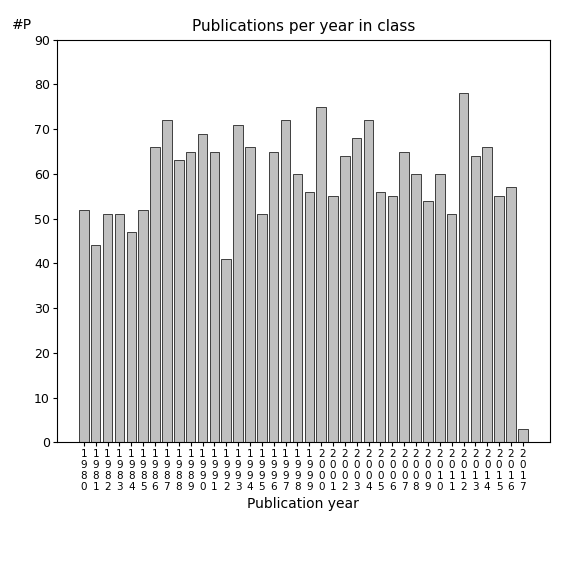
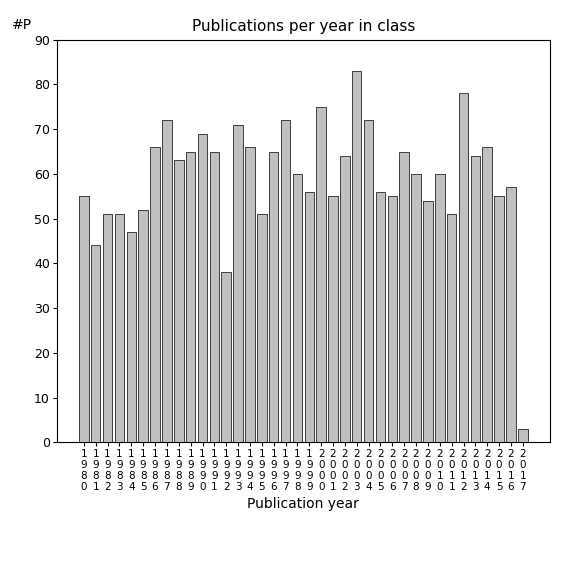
1 9 8 0: 52 -> 55
1 9 9 2: 41 -> 38
2 0 0 3: 68 -> 83
